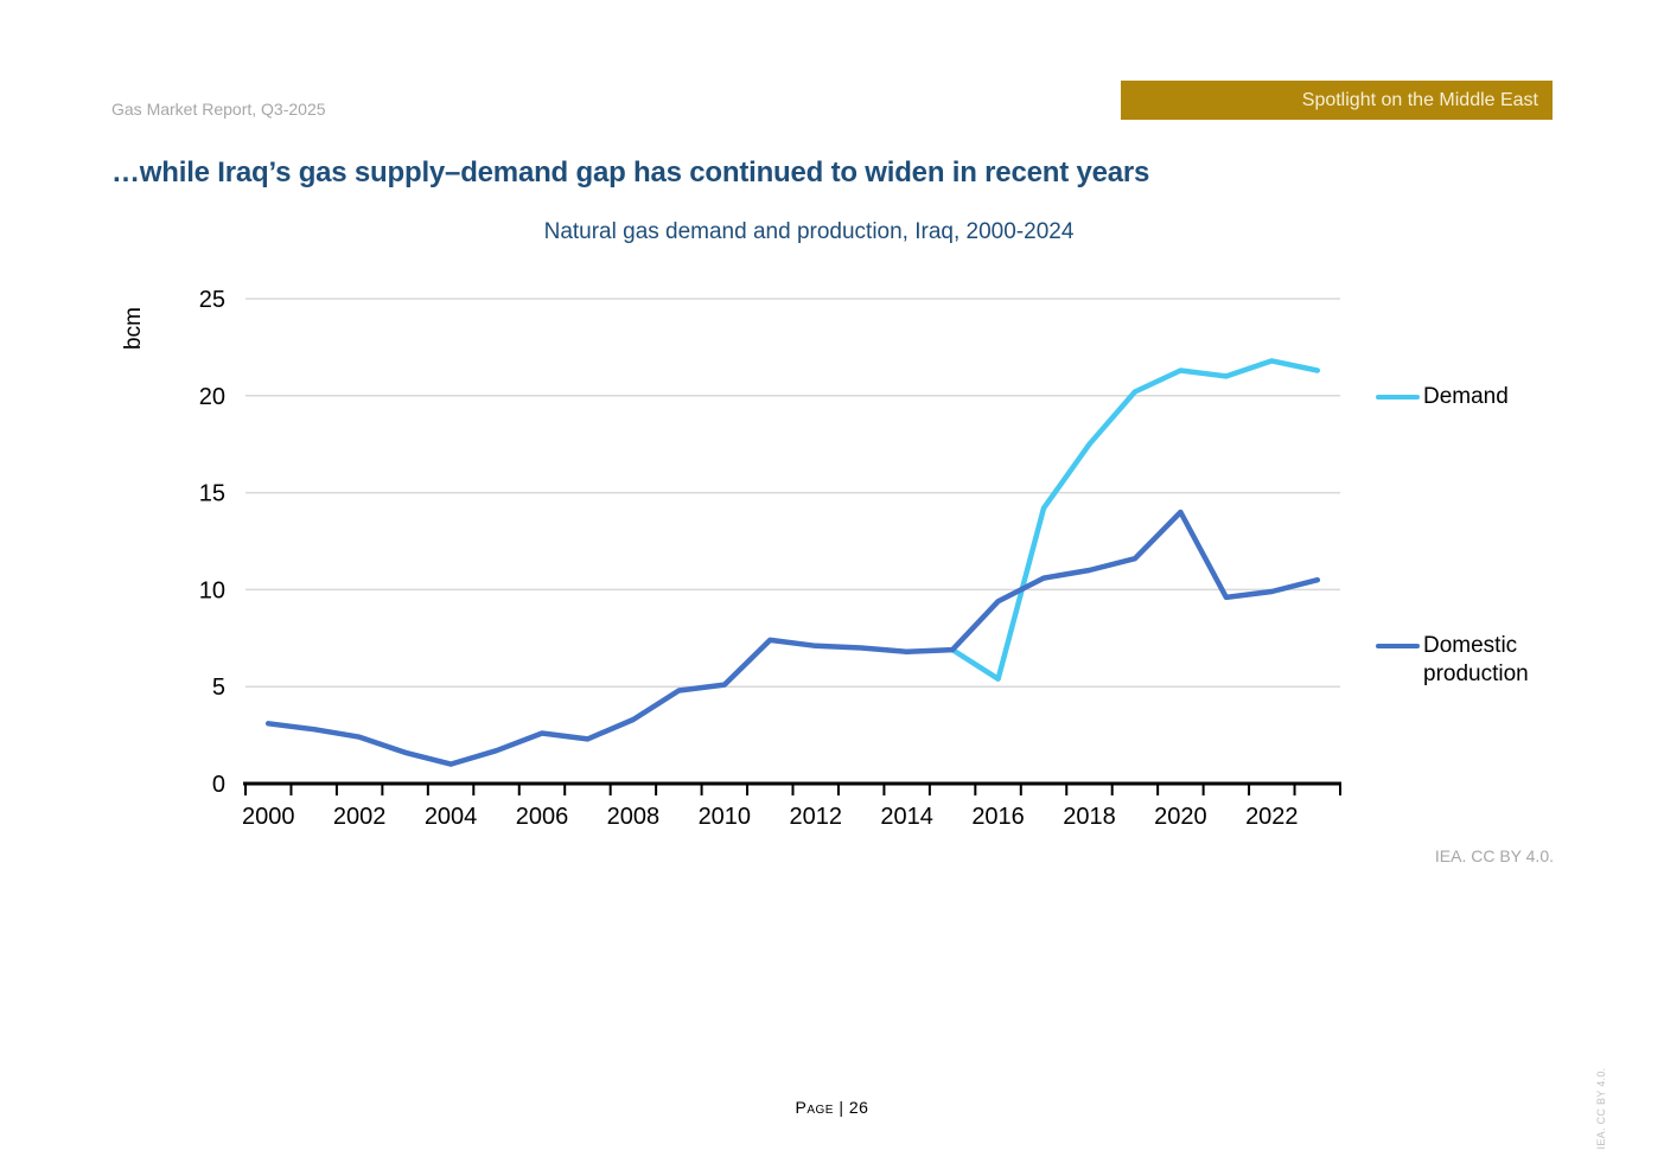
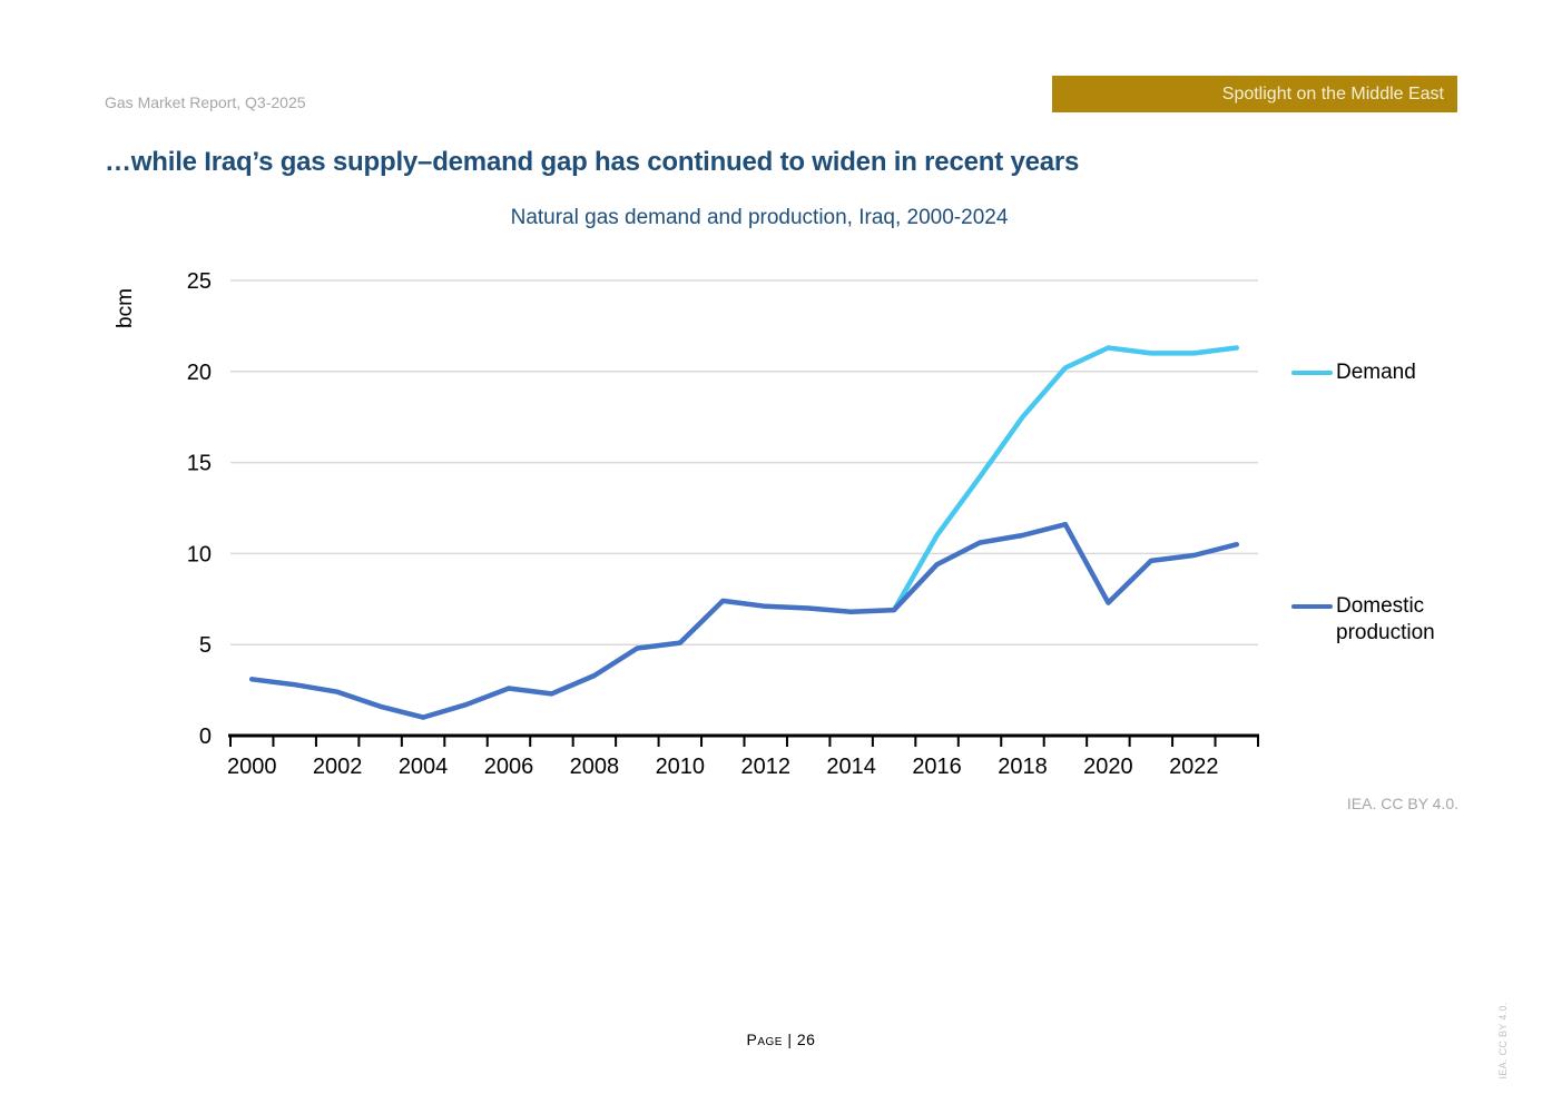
Demand/2016: 5.4 -> 11.0
Domestic production/2020: 14.0 -> 7.3
Demand/2022: 21.8 -> 21.0
